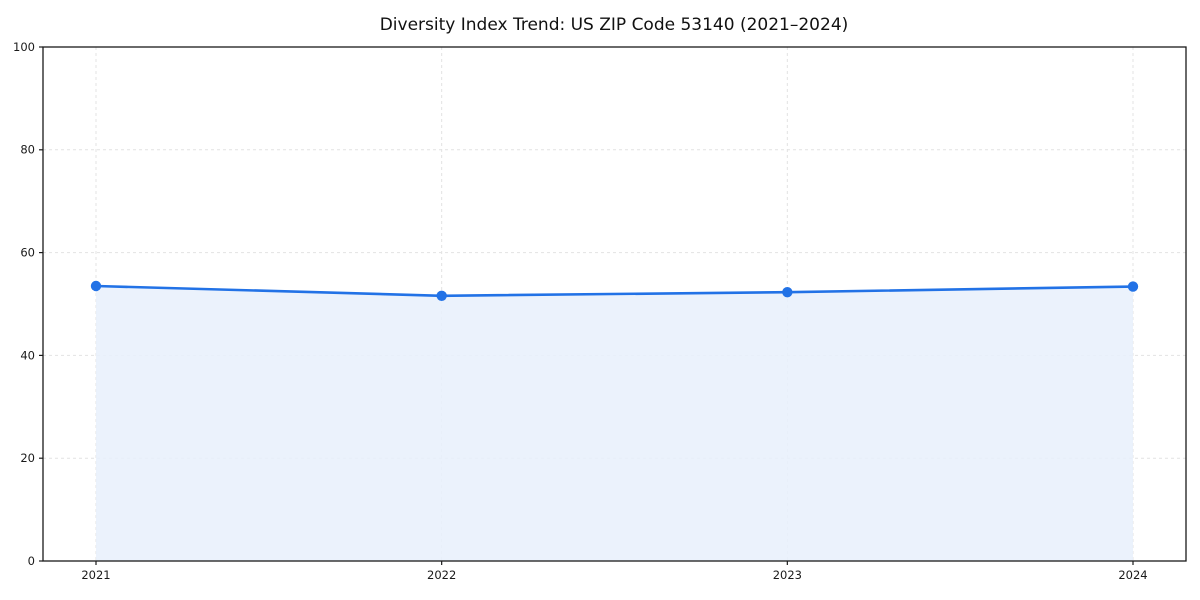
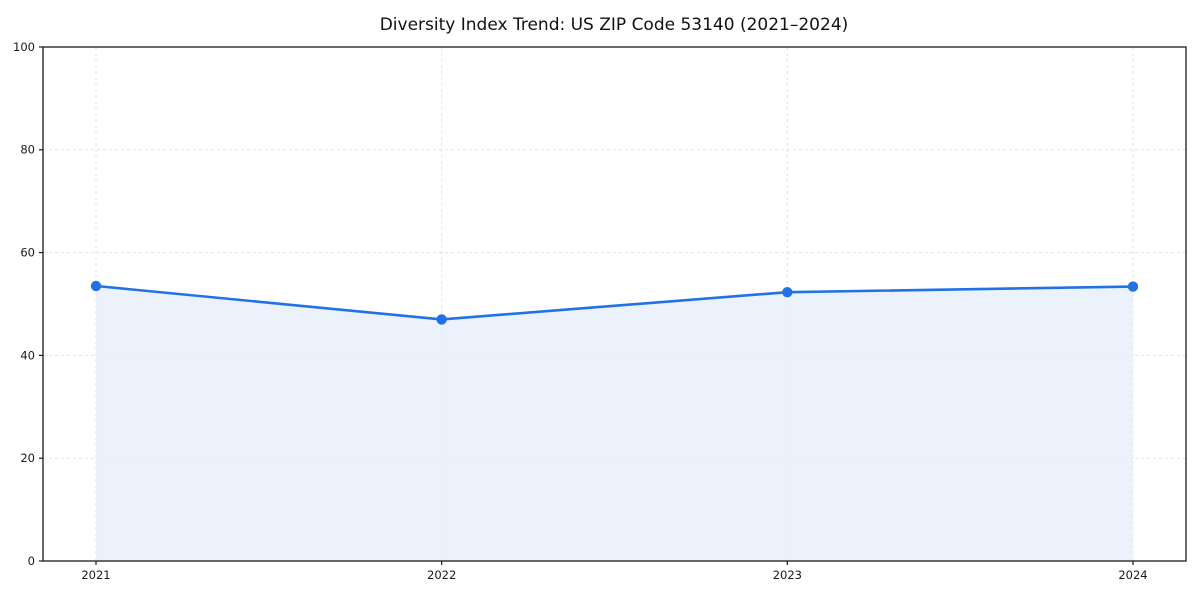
2022: 52 -> 47
